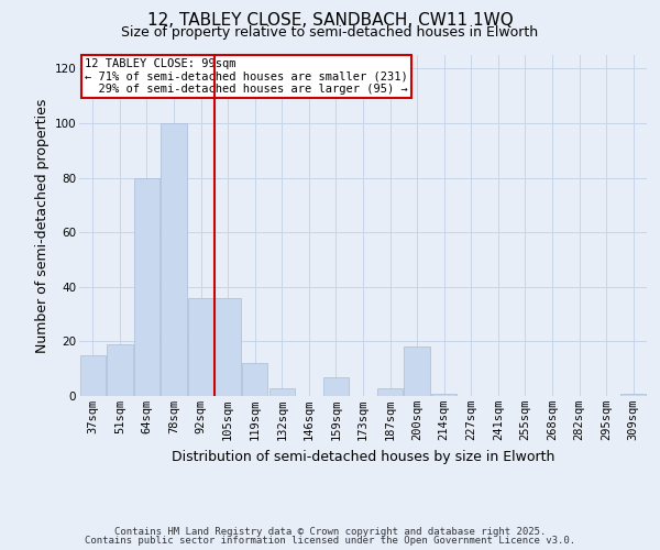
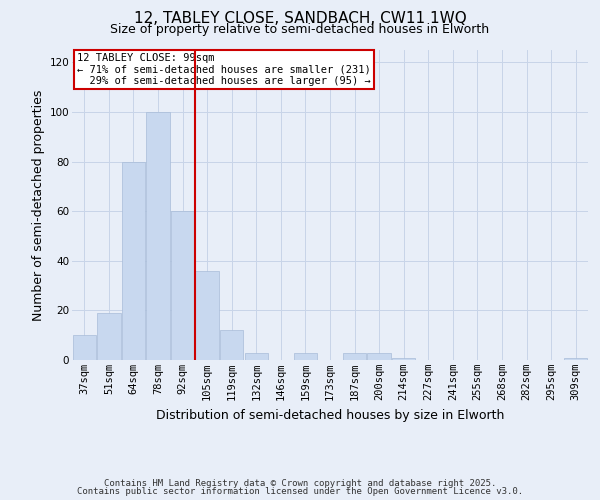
37sqm: 15 -> 10
92sqm: 36 -> 60
159sqm: 7 -> 3
200sqm: 18 -> 3
